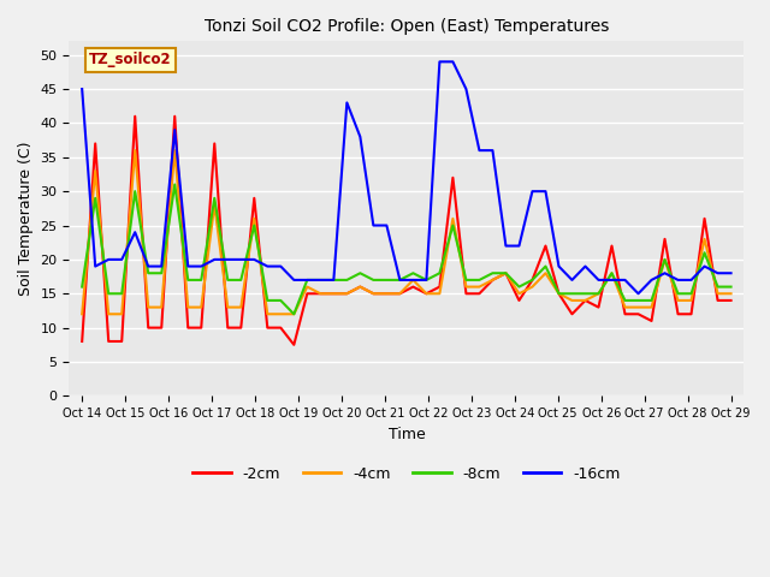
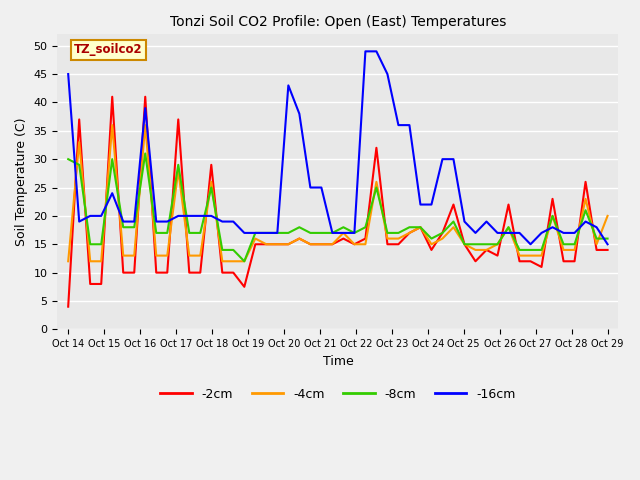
-2cm/Oct 14: 8.0 -> 4.0
-8cm/Oct 14: 16 -> 30
-4cm/Oct 29: 15 -> 20
-16cm/Oct 29: 18 -> 15
